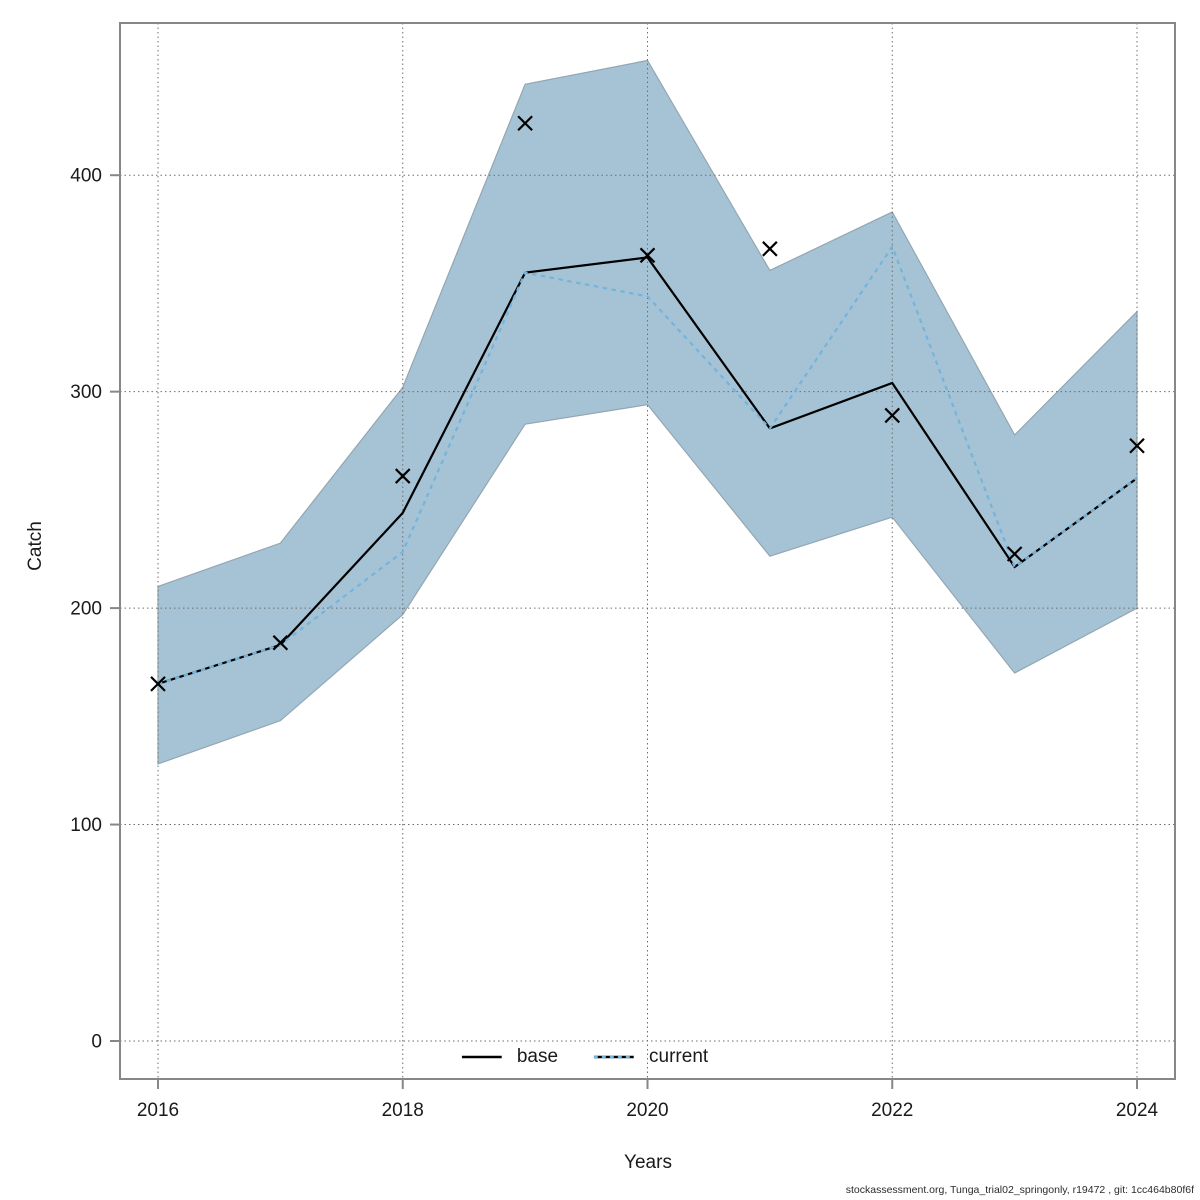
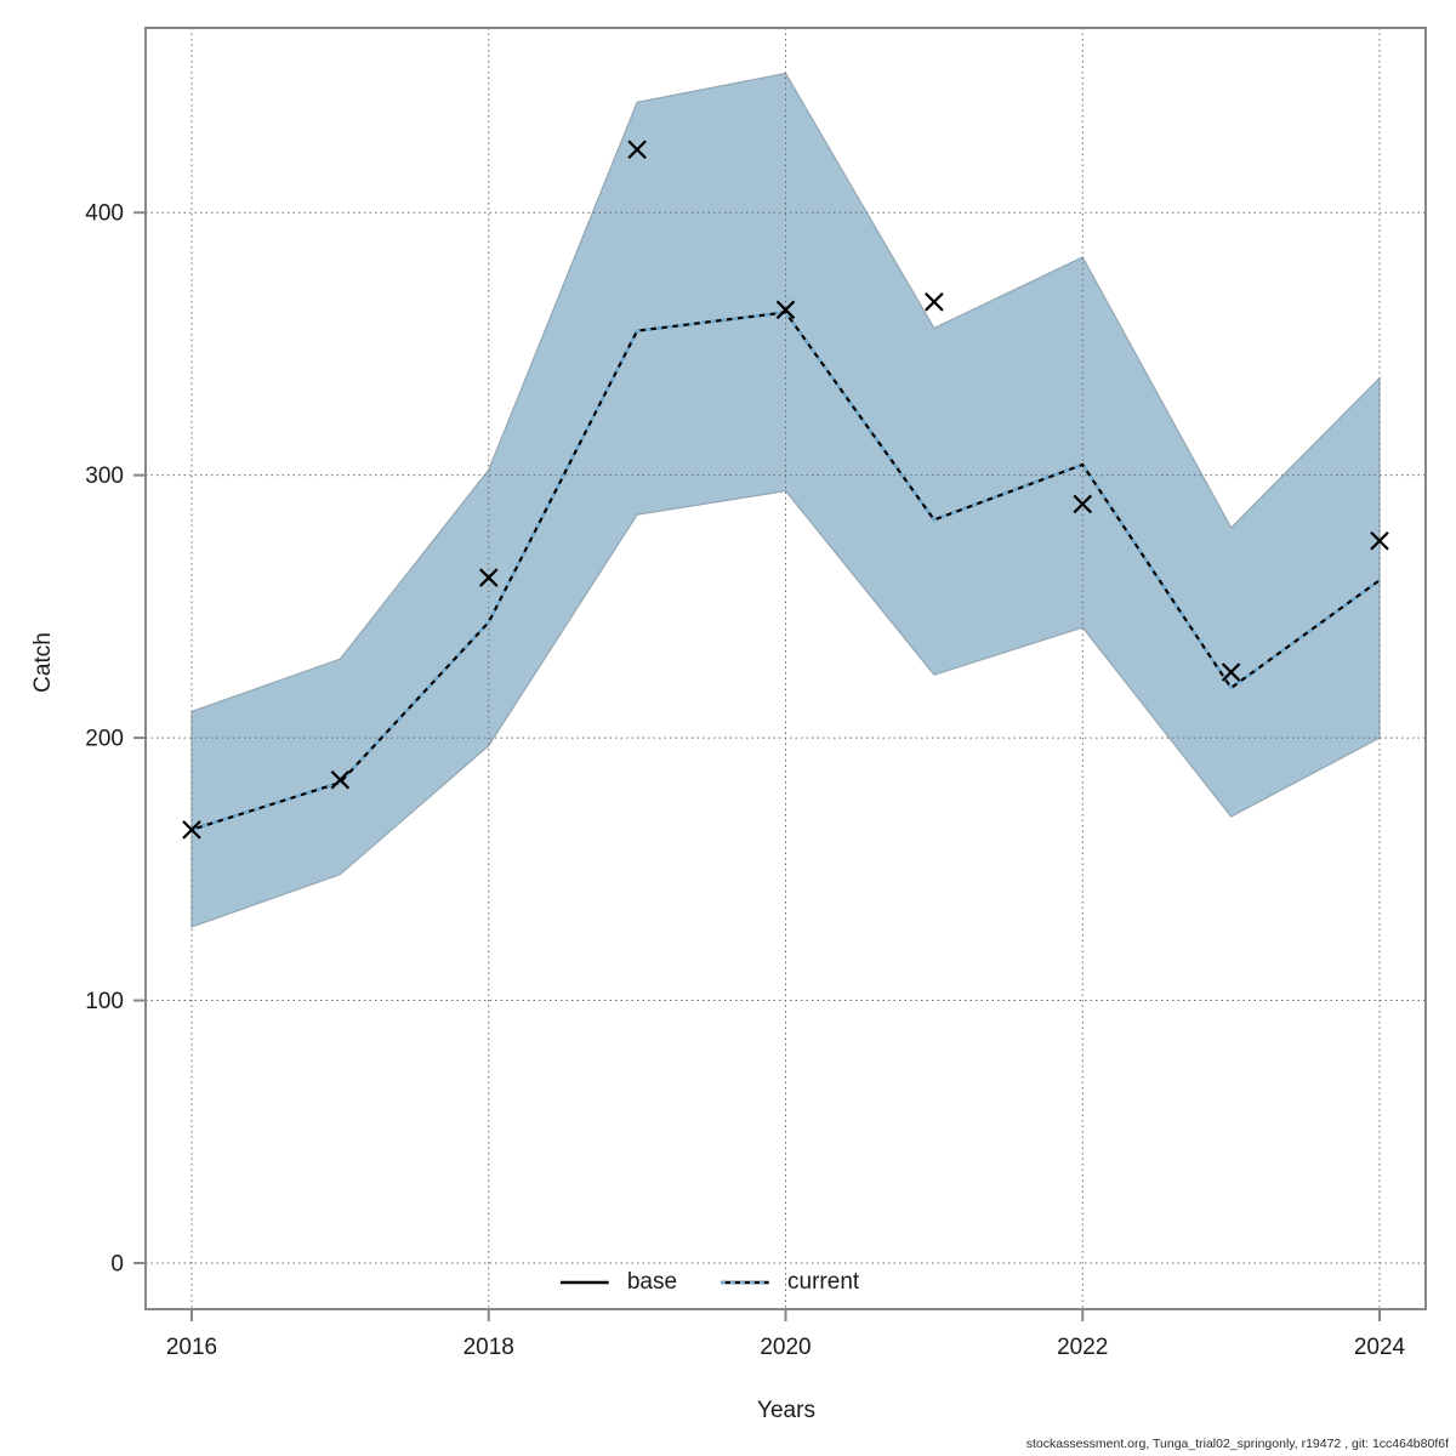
current/2018: 226 -> 244
current/2020: 344 -> 362
current/2022: 367 -> 304
